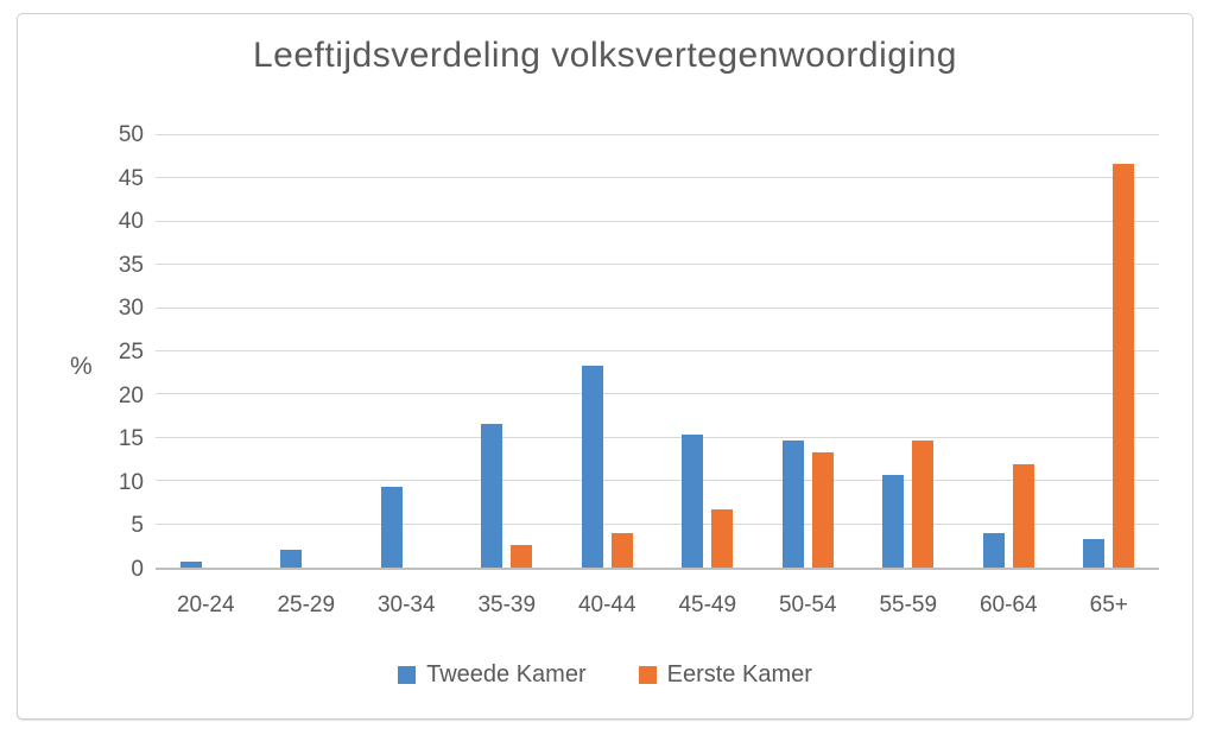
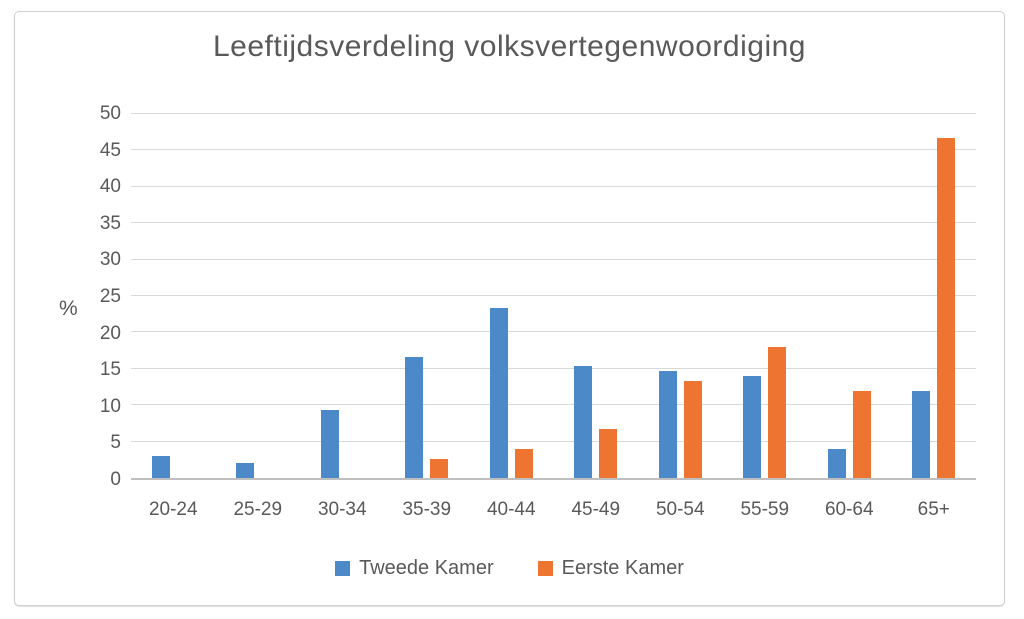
Tweede Kamer/20-24: 1 -> 3
Tweede Kamer/55-59: 11 -> 14
Eerste Kamer/55-59: 15 -> 18
Tweede Kamer/65+: 3 -> 12
